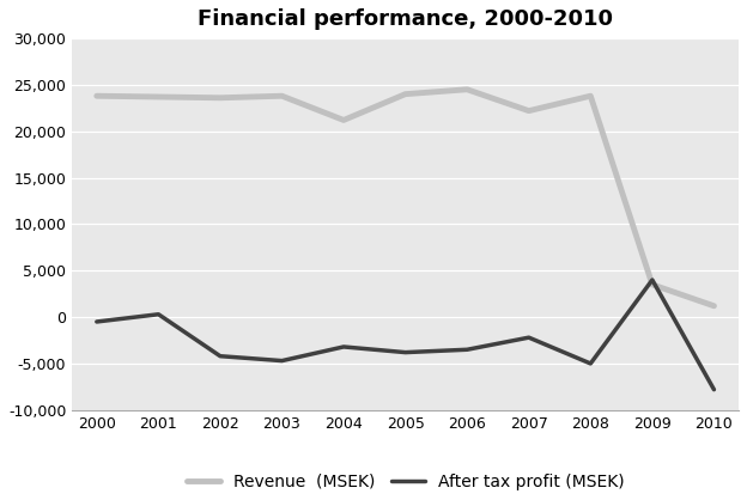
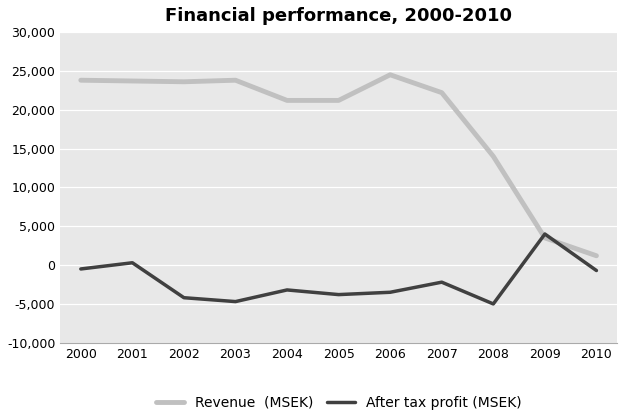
Revenue (MSEK)/2005: 24,000 -> 21,200
Revenue (MSEK)/2008: 23,800 -> 14,000
After tax profit (MSEK)/2010: -7,800 -> -700
